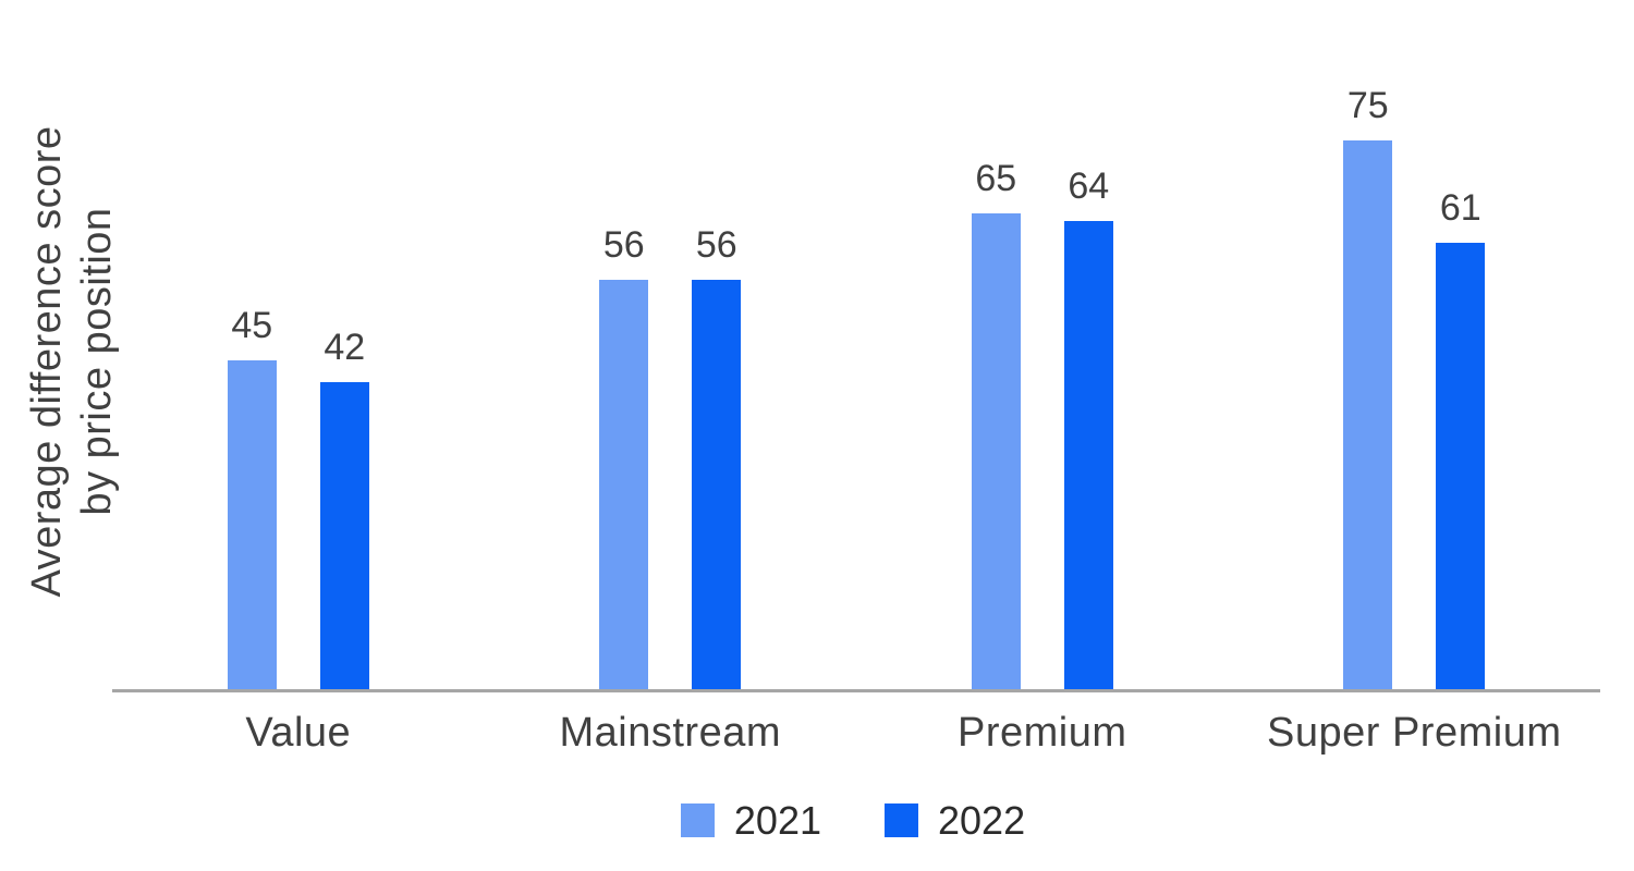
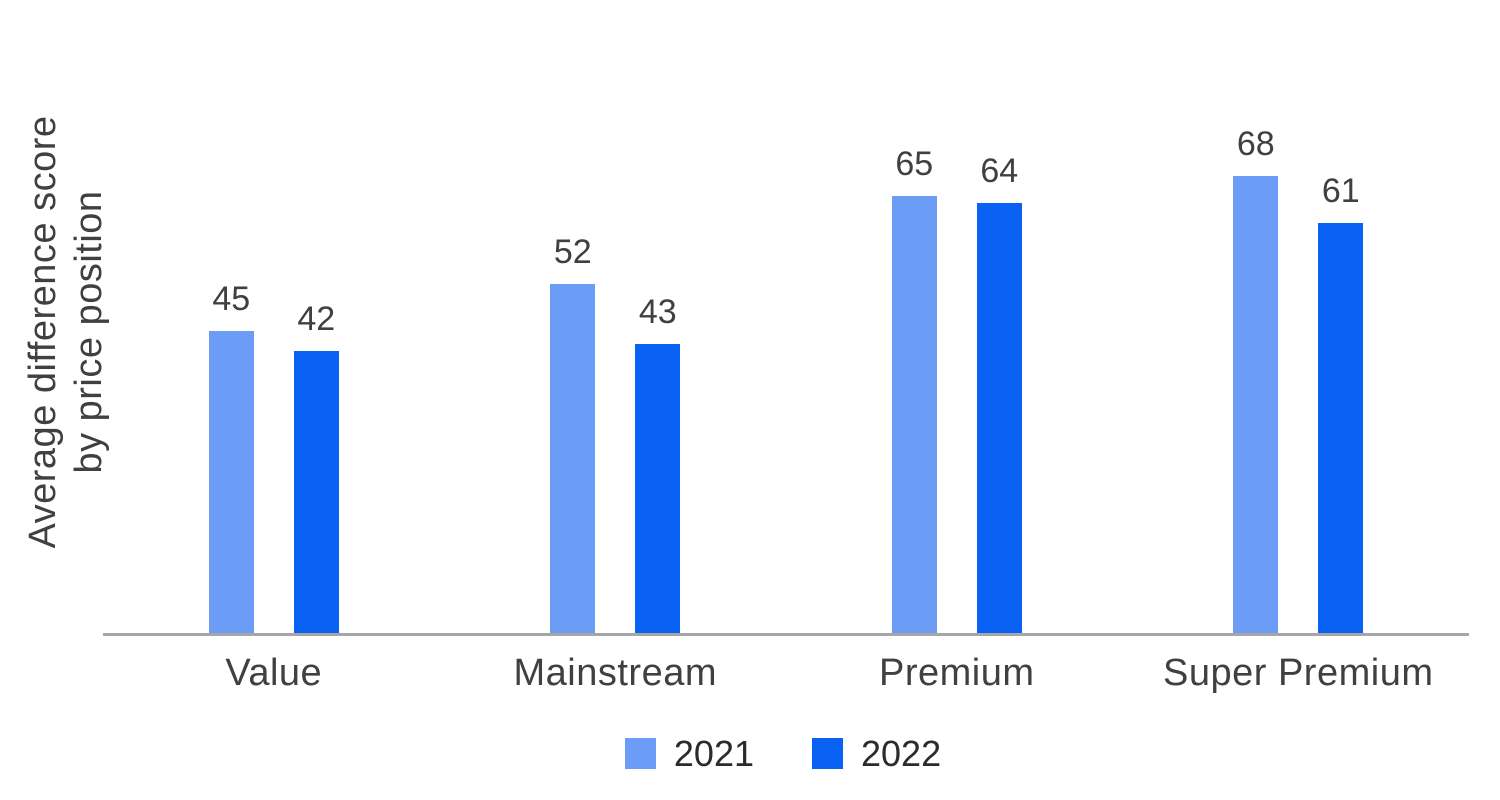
2021/Mainstream: 56 -> 52
2022/Mainstream: 56 -> 43
2021/Super Premium: 75 -> 68
